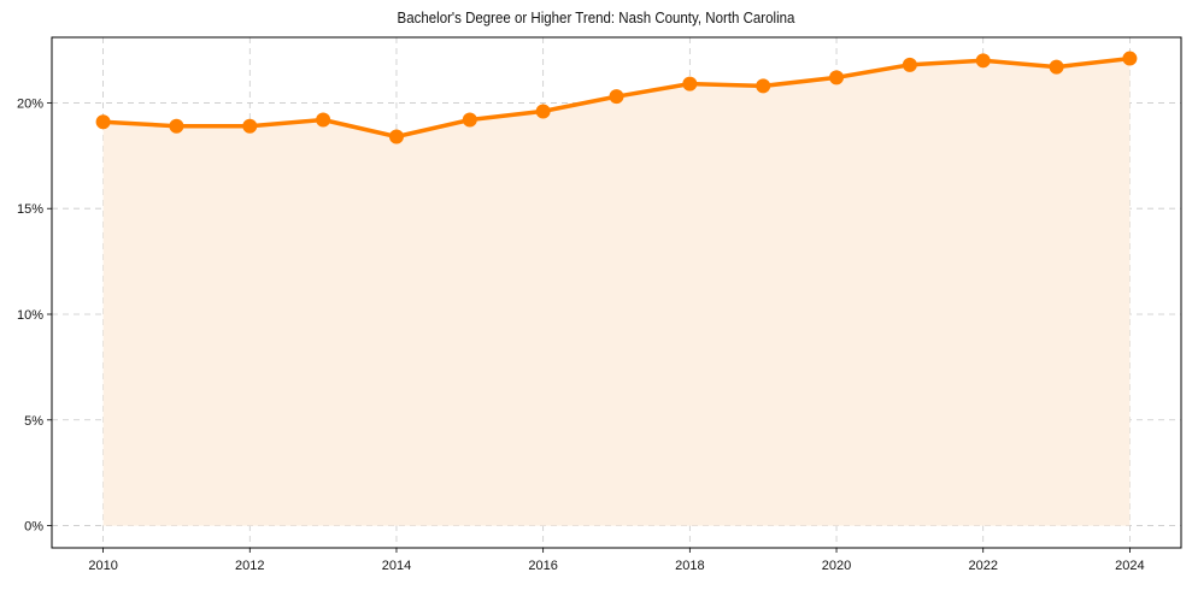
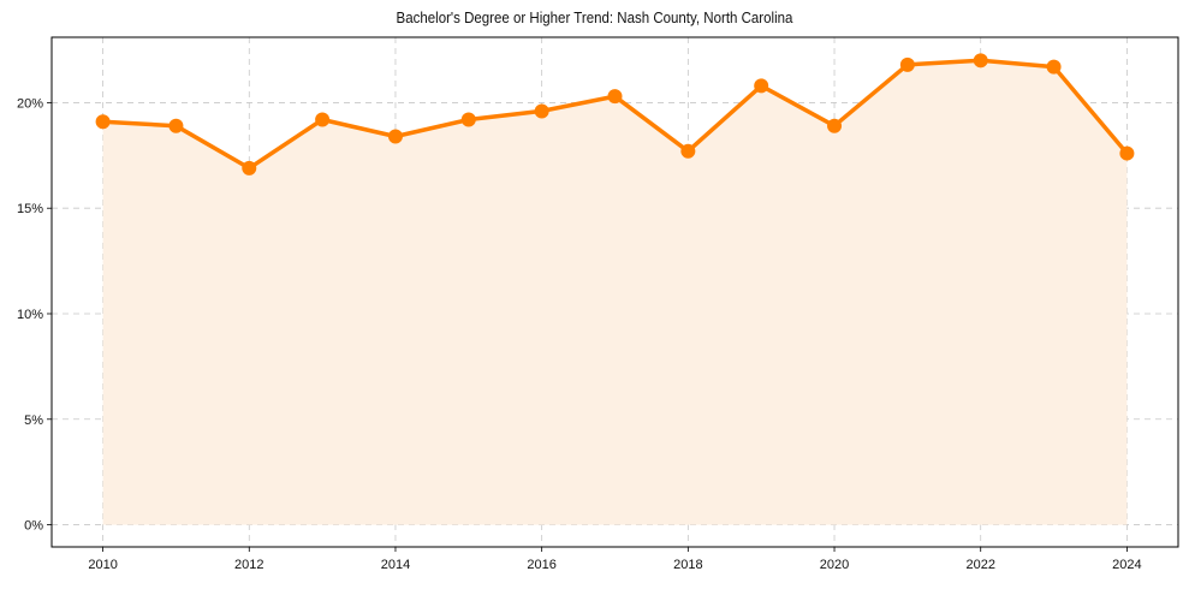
2012: 18.9% -> 16.9%
2018: 20.9% -> 17.7%
2020: 21.2% -> 18.9%
2024: 22.1% -> 17.6%
